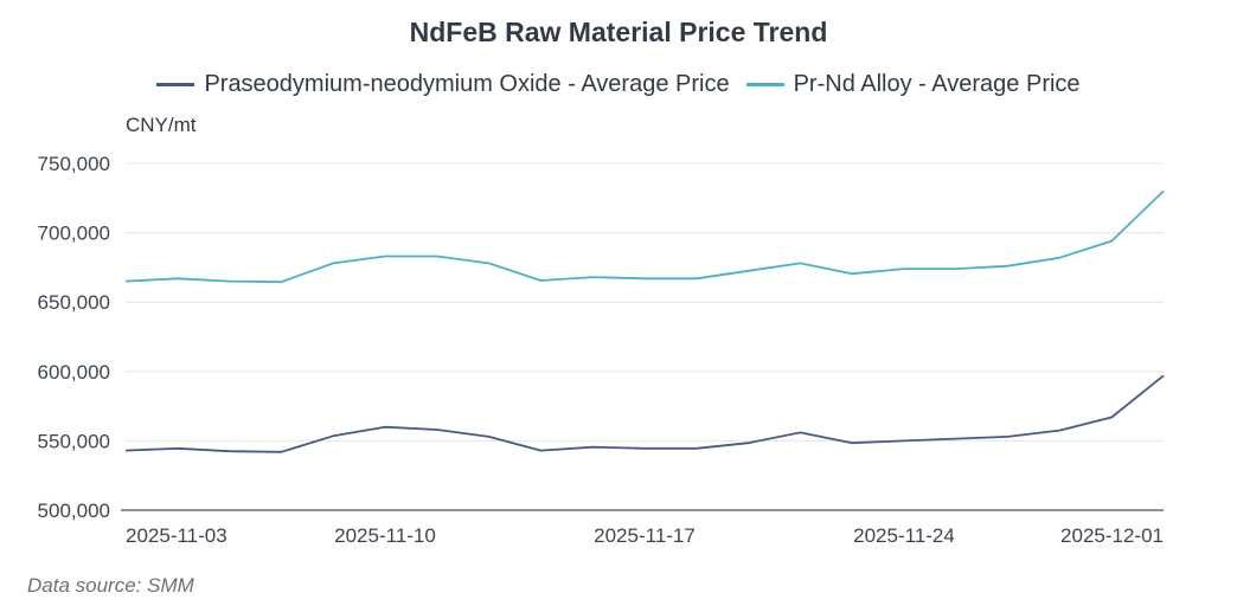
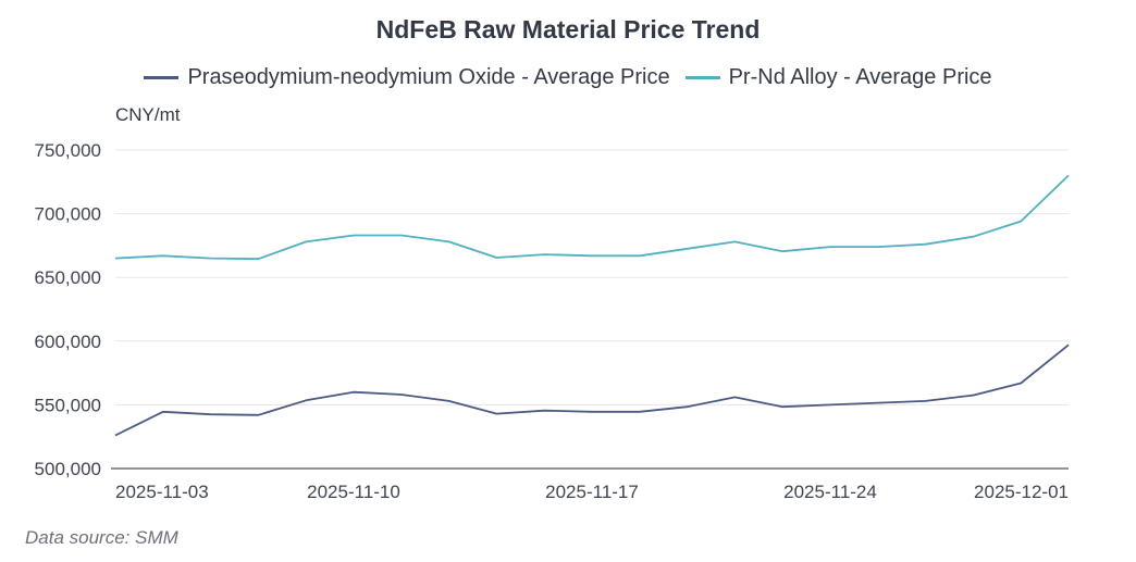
Praseodymium-neodymium Oxide - Average Price/2025-11-03: 543000 -> 526000
